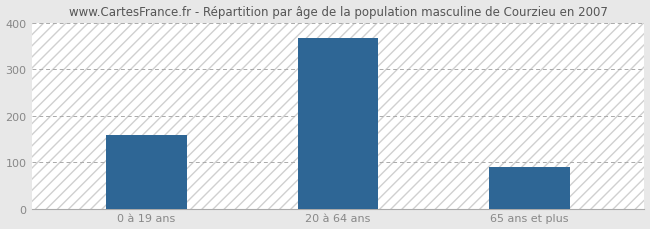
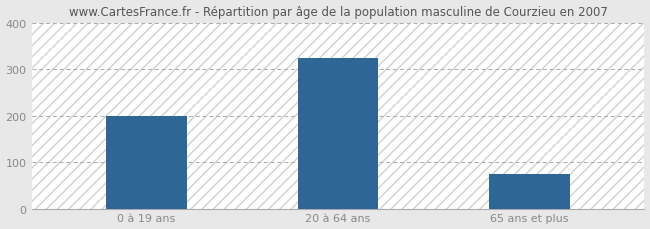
0 à 19 ans: 158 -> 200
20 à 64 ans: 367 -> 325
65 ans et plus: 90 -> 75
